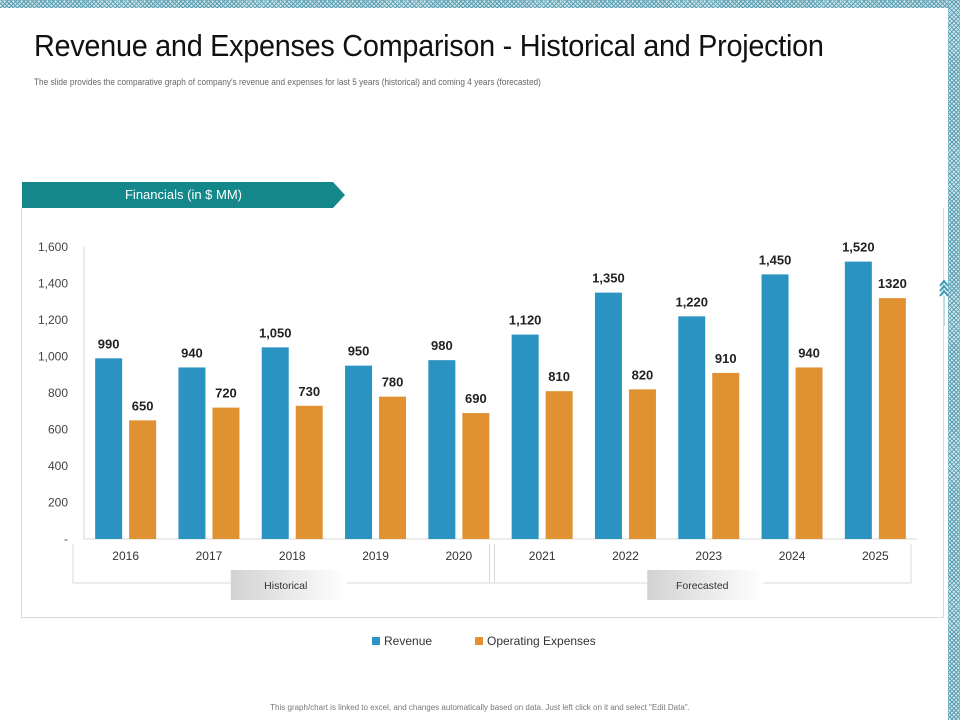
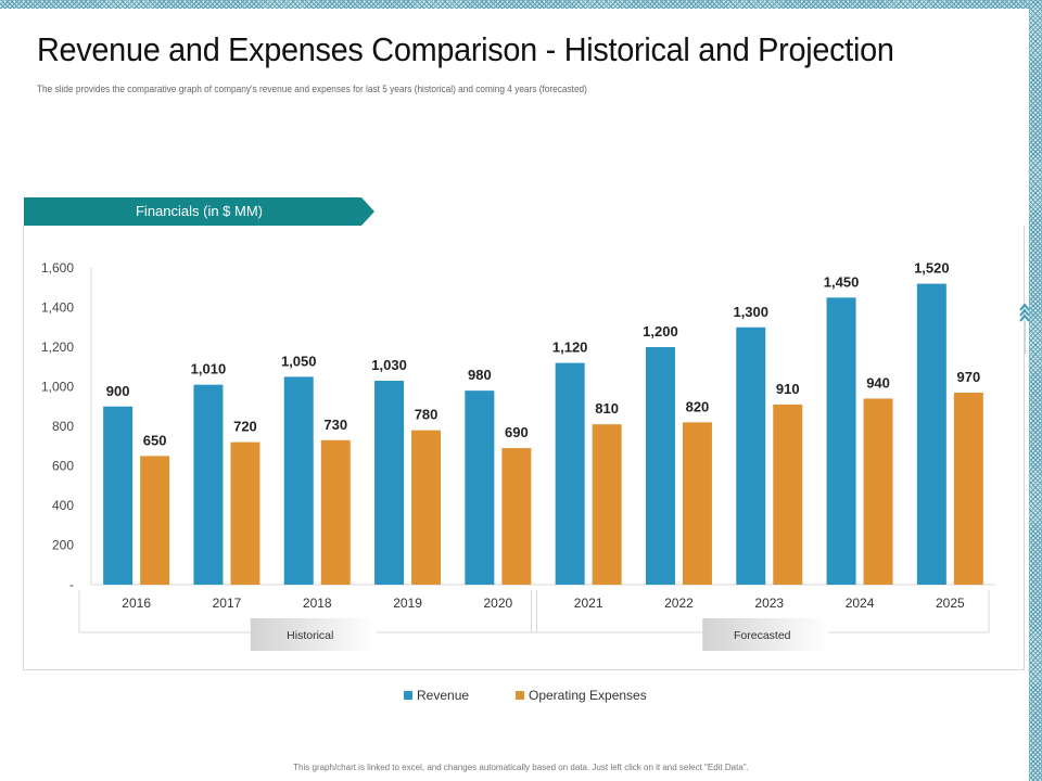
Revenue/2016: 990 -> 900
Revenue/2017: 940 -> 1,010
Revenue/2019: 950 -> 1,030
Revenue/2022: 1,350 -> 1,200
Revenue/2023: 1,220 -> 1,300
Operating Expenses/2025: 1320 -> 970
